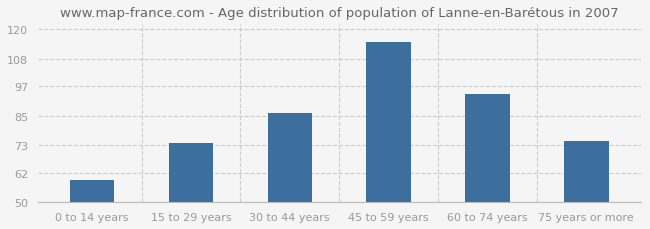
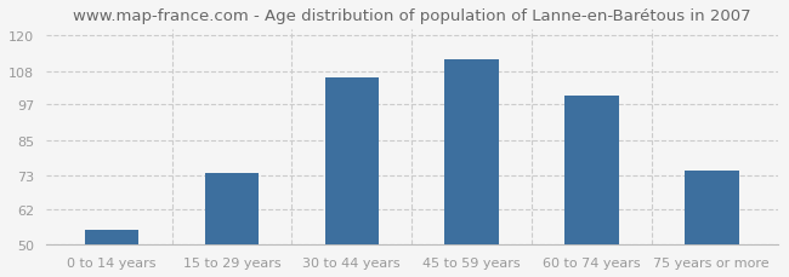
0 to 14 years: 59 -> 55
30 to 44 years: 86 -> 106
45 to 59 years: 115 -> 112
60 to 74 years: 94 -> 100
